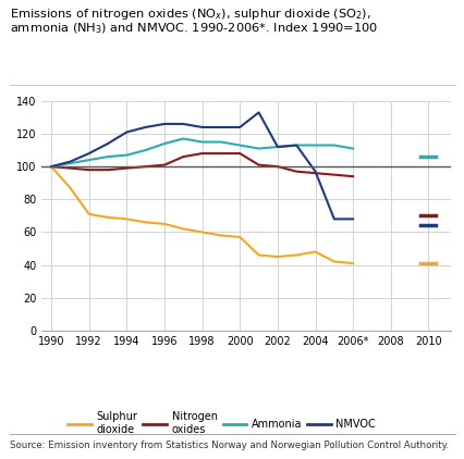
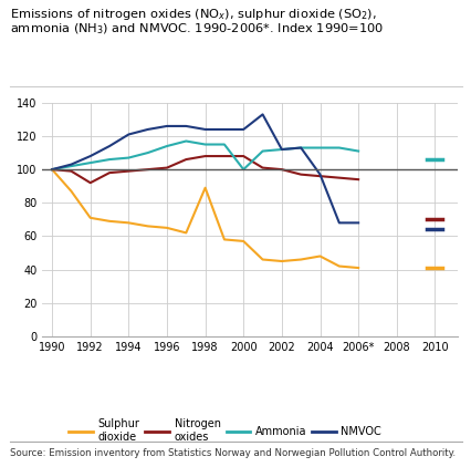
Nitrogen oxides/1992: 98 -> 92
Sulphur dioxide/1998: 60 -> 89
Ammonia/2000: 113 -> 100
